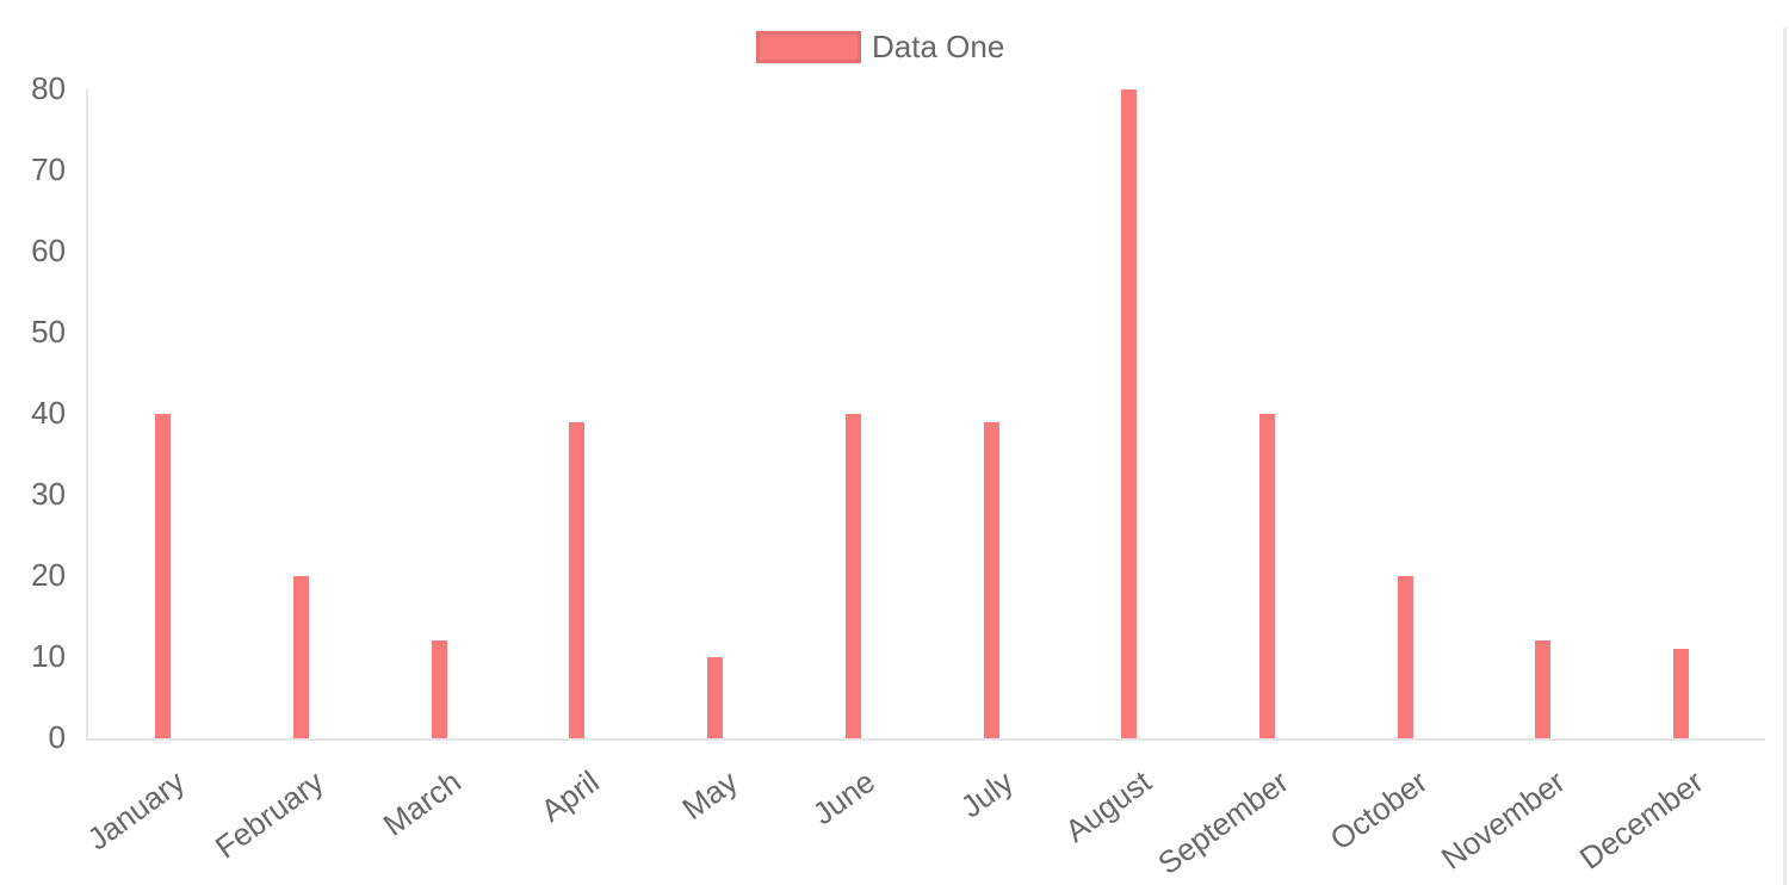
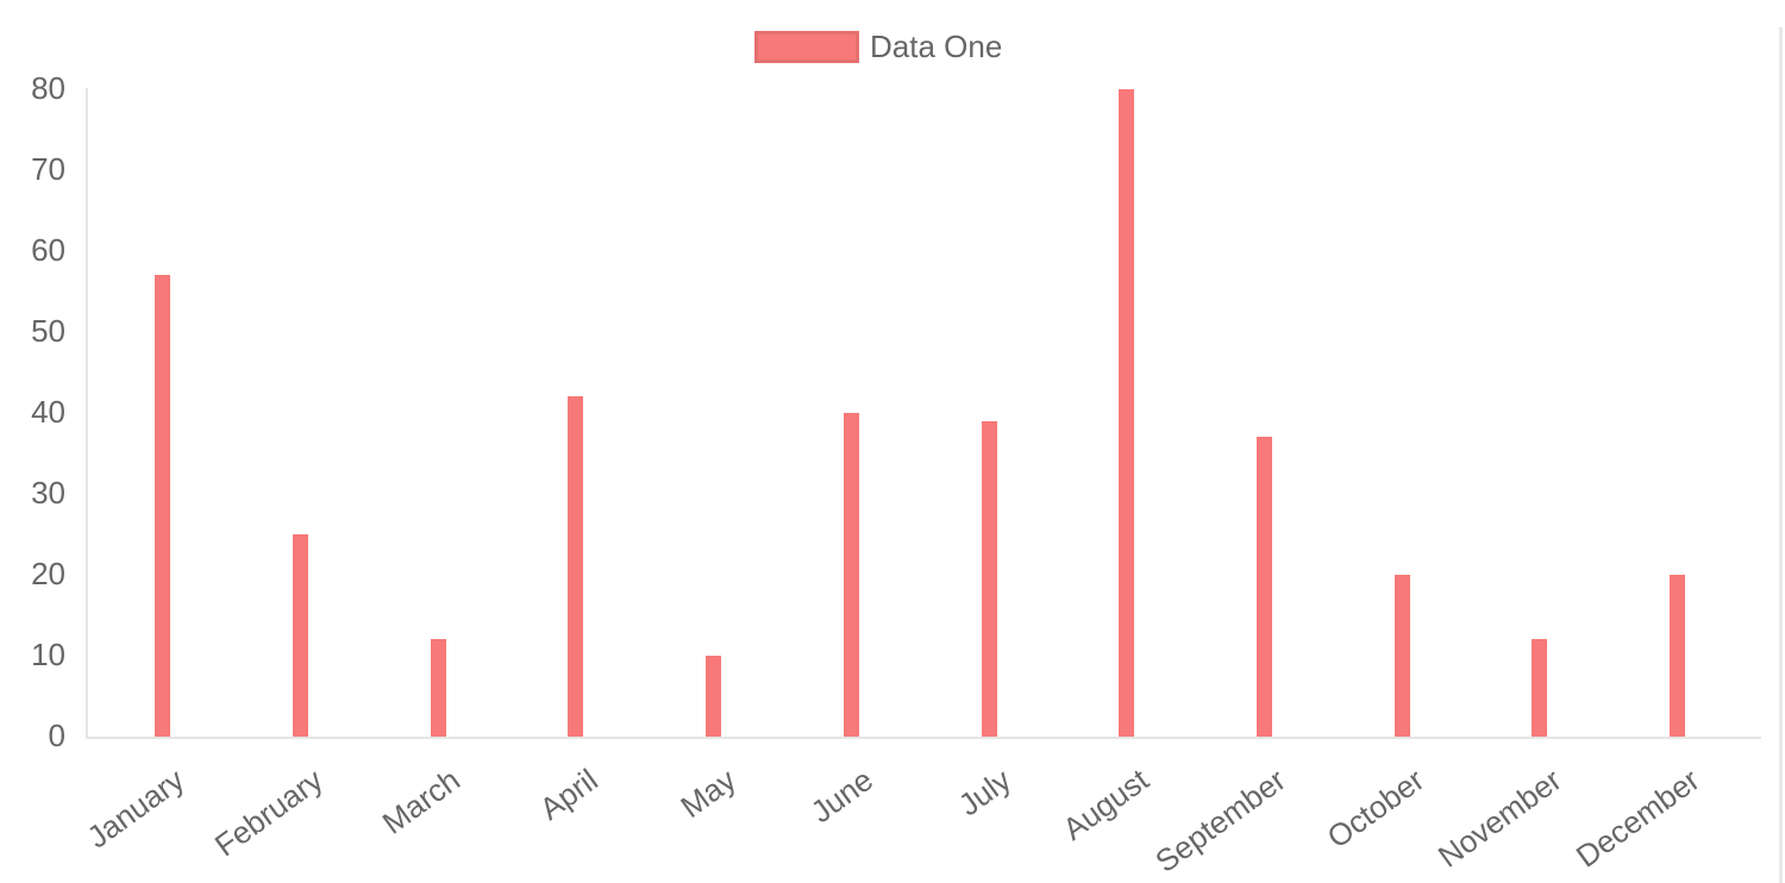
January: 40 -> 57
February: 20 -> 25
April: 39 -> 42
September: 40 -> 37
December: 11 -> 20
